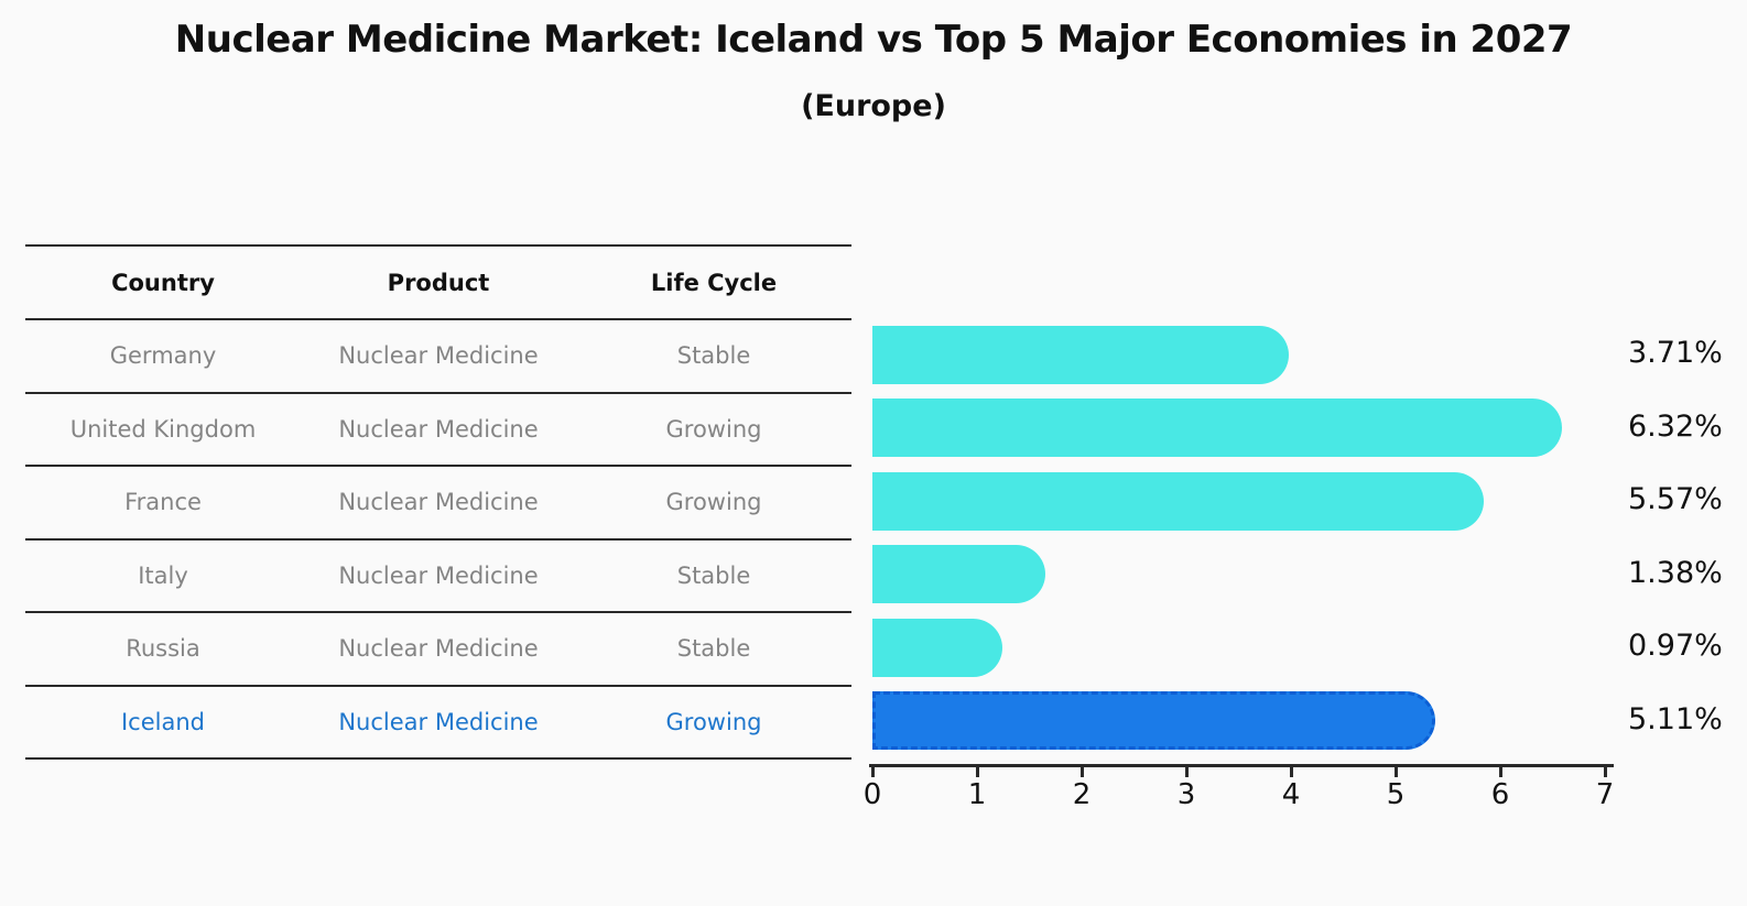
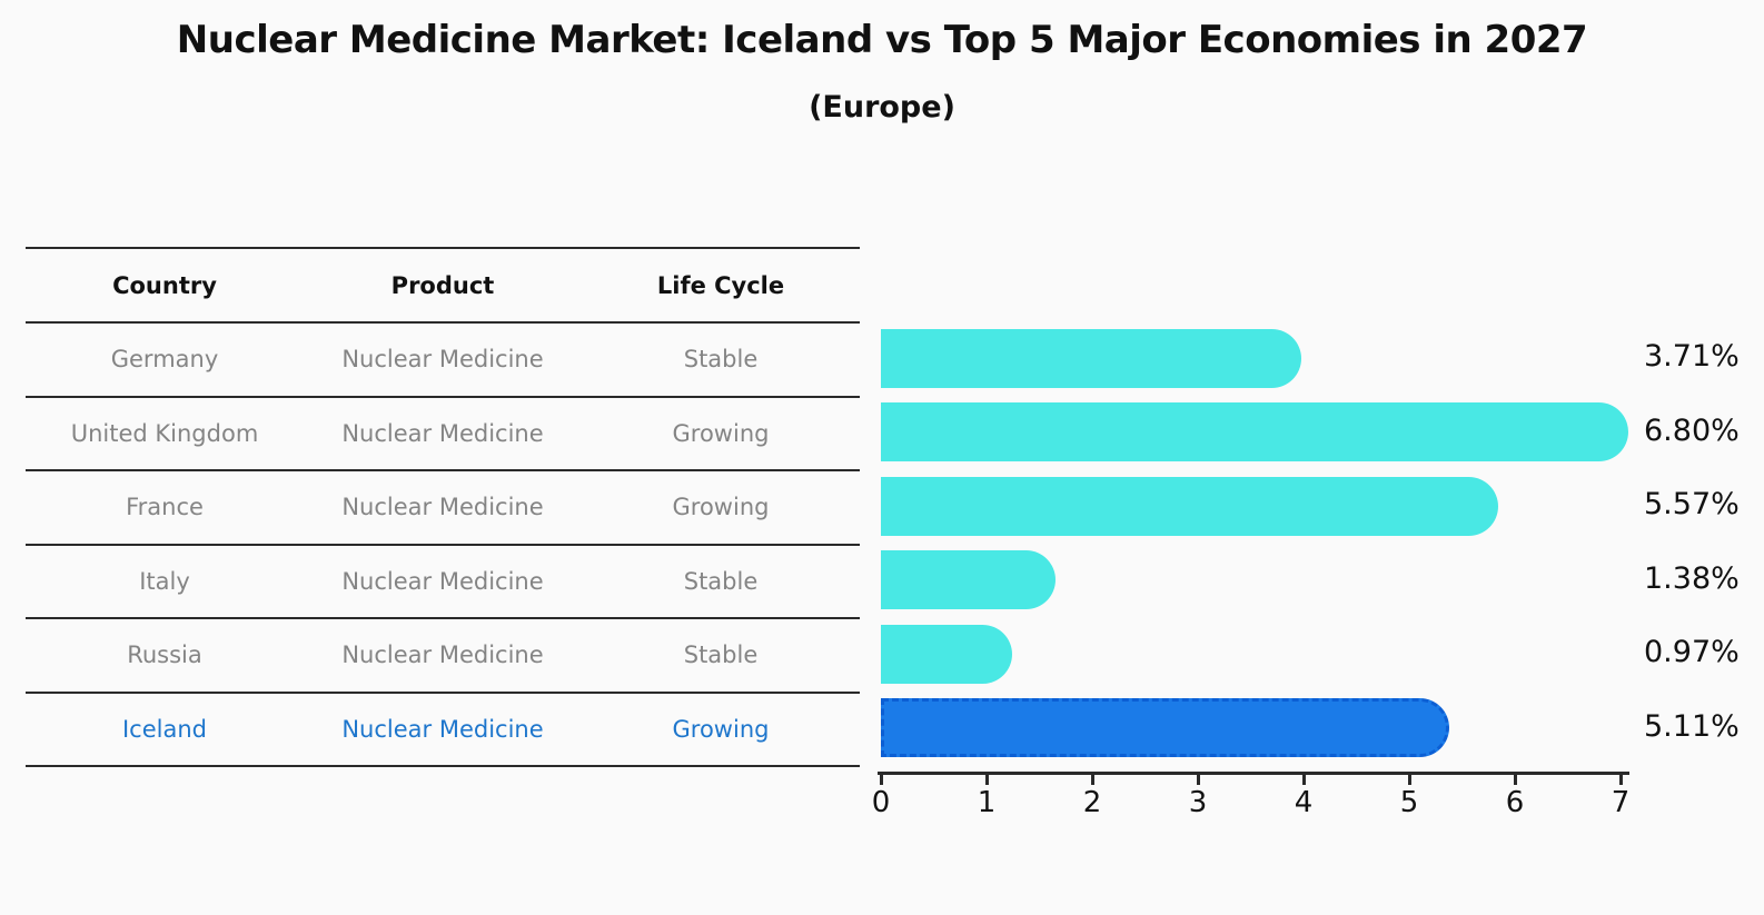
United Kingdom: 6.32% -> 6.80%
